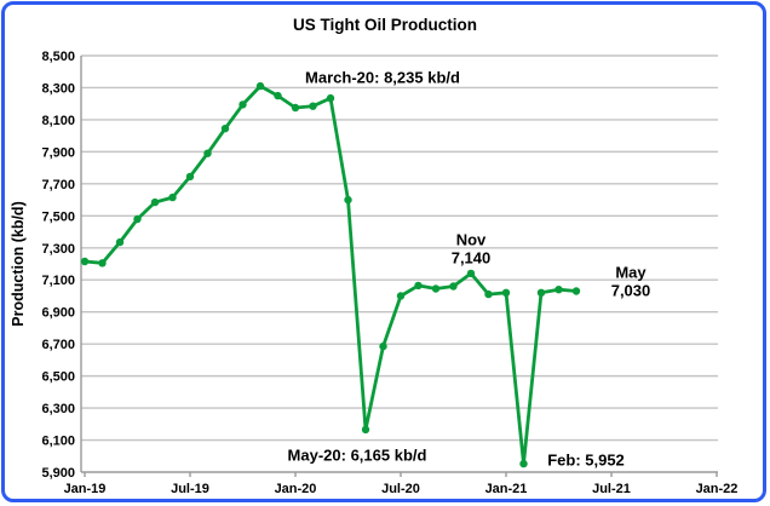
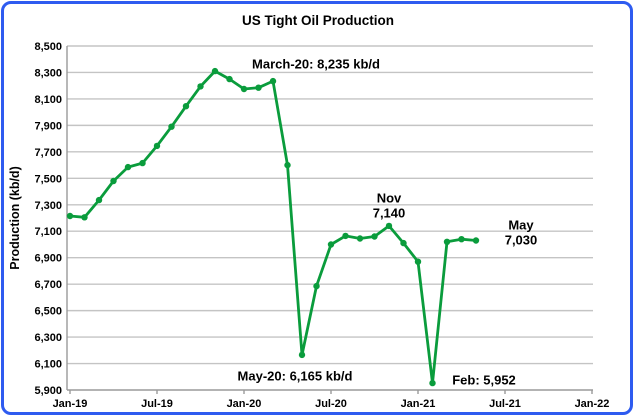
Jan-21: 7020 -> 6870
